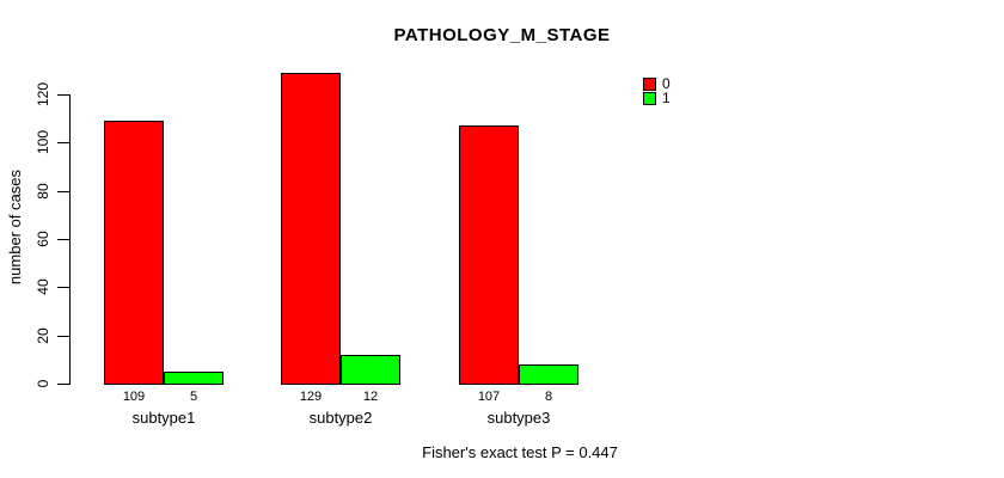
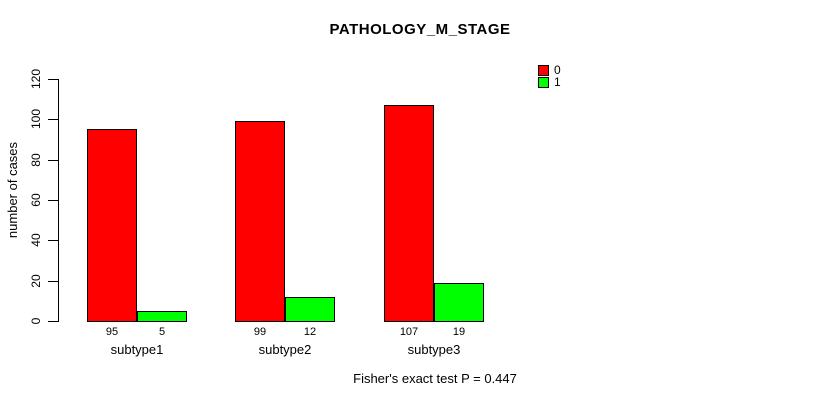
0/subtype1: 109 -> 95
0/subtype2: 129 -> 99
1/subtype3: 8 -> 19
